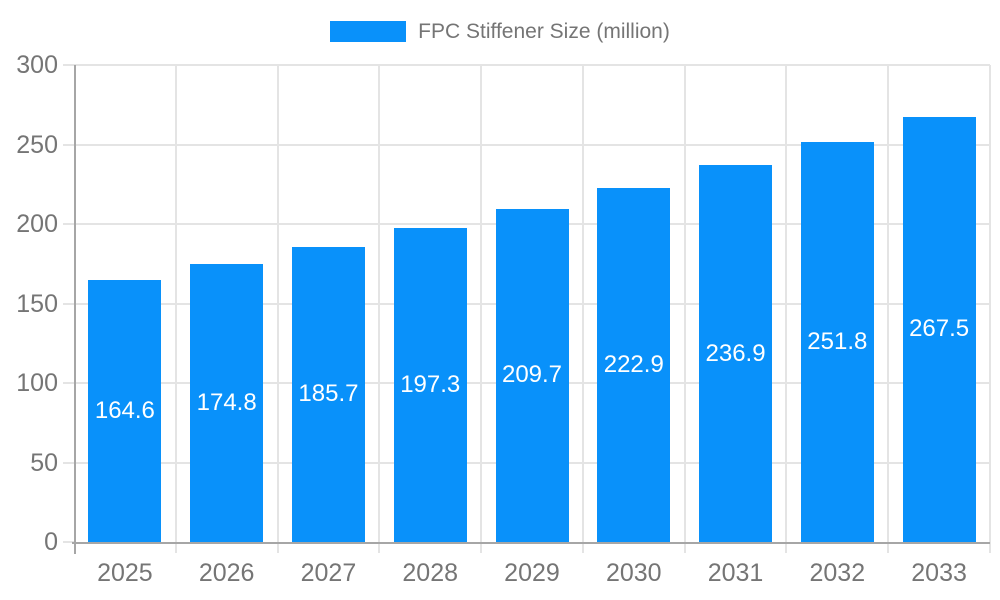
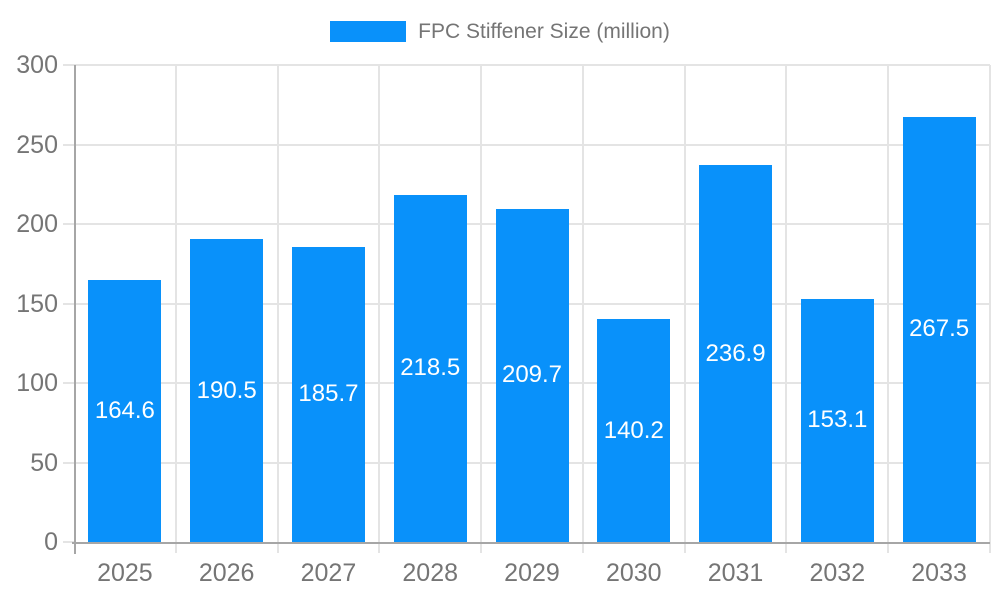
2026: 174.8 -> 190.5
2028: 197.3 -> 218.5
2030: 222.9 -> 140.2
2032: 251.8 -> 153.1
